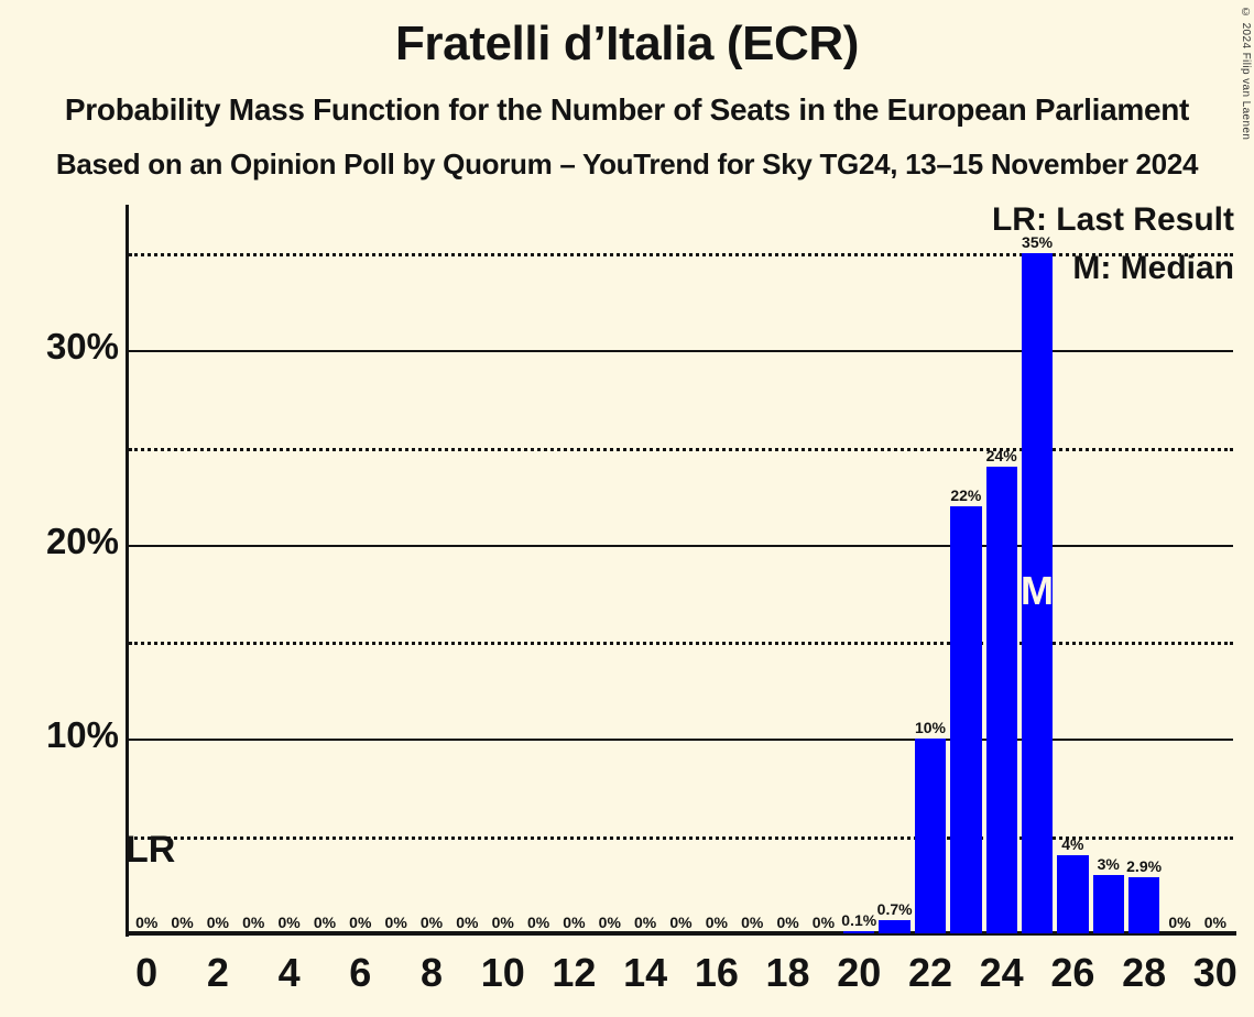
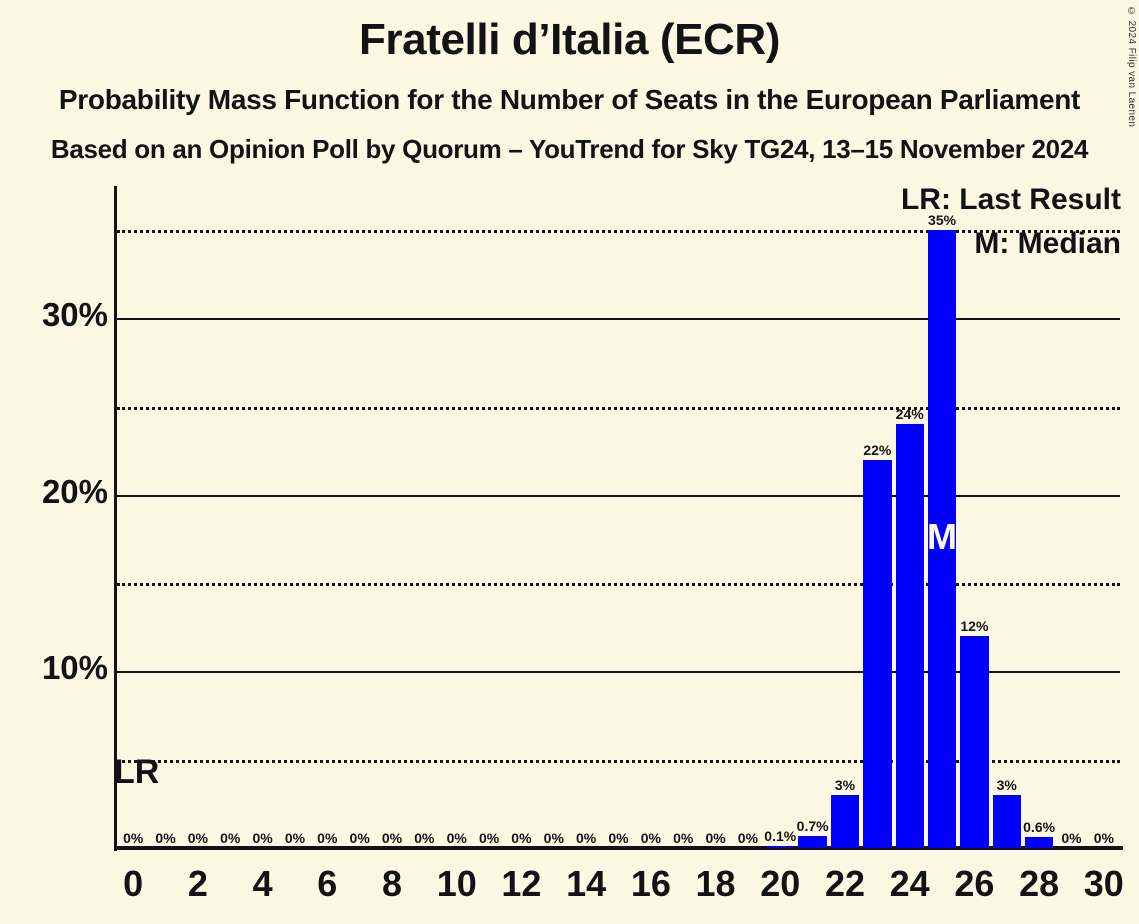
22: 10% -> 3%
26: 4% -> 12%
28: 2.9% -> 0.6%
